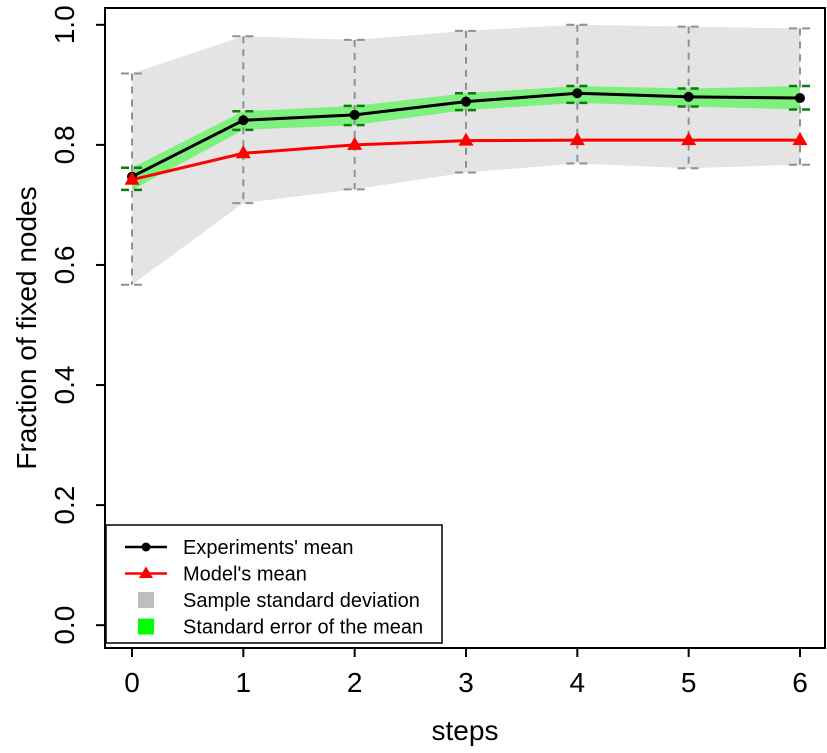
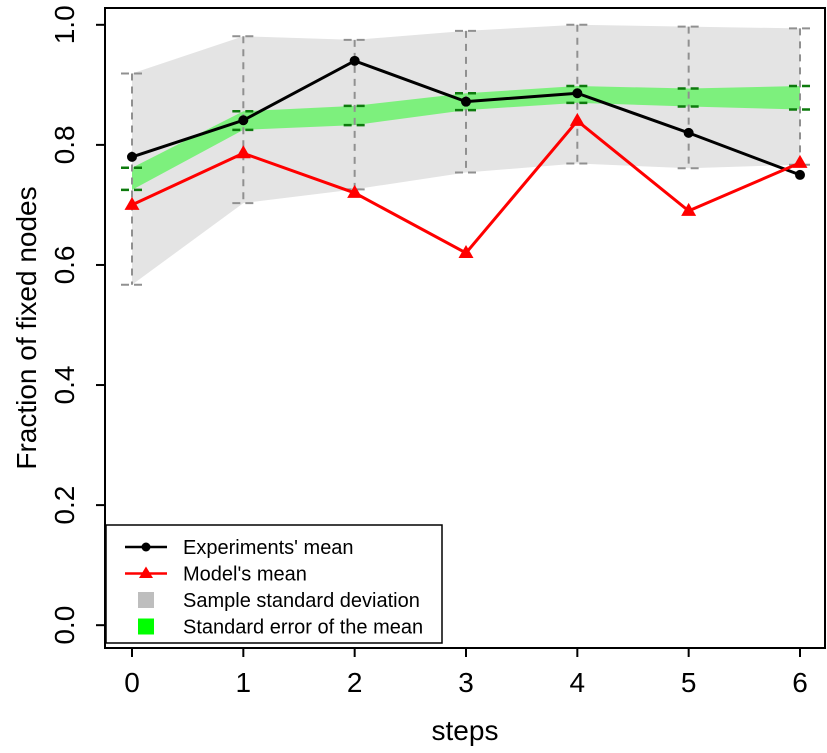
Experiments' mean/0: 0.75 -> 0.78
Model's mean/0: 0.74 -> 0.70
Experiments' mean/2: 0.85 -> 0.94
Model's mean/2: 0.80 -> 0.72
Model's mean/3: 0.81 -> 0.62
Model's mean/4: 0.81 -> 0.84
Experiments' mean/5: 0.88 -> 0.82
Model's mean/5: 0.81 -> 0.69
Experiments' mean/6: 0.88 -> 0.75
Model's mean/6: 0.81 -> 0.77
